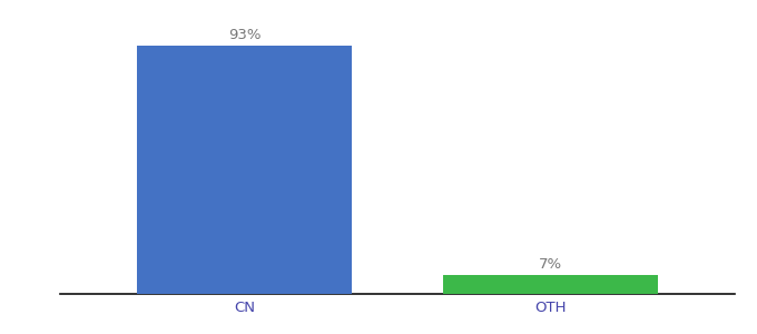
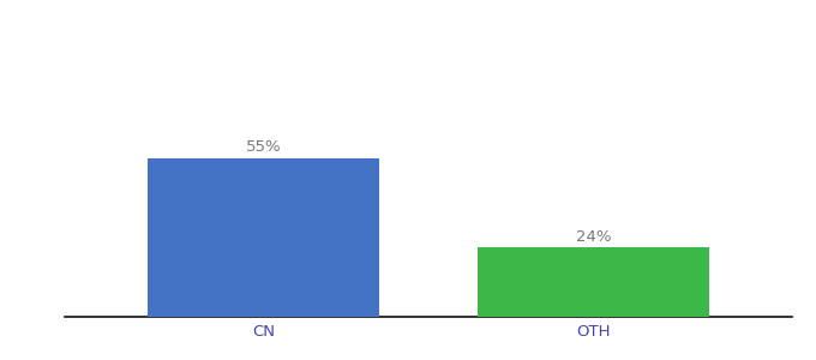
CN: 93% -> 55%
OTH: 7% -> 24%
